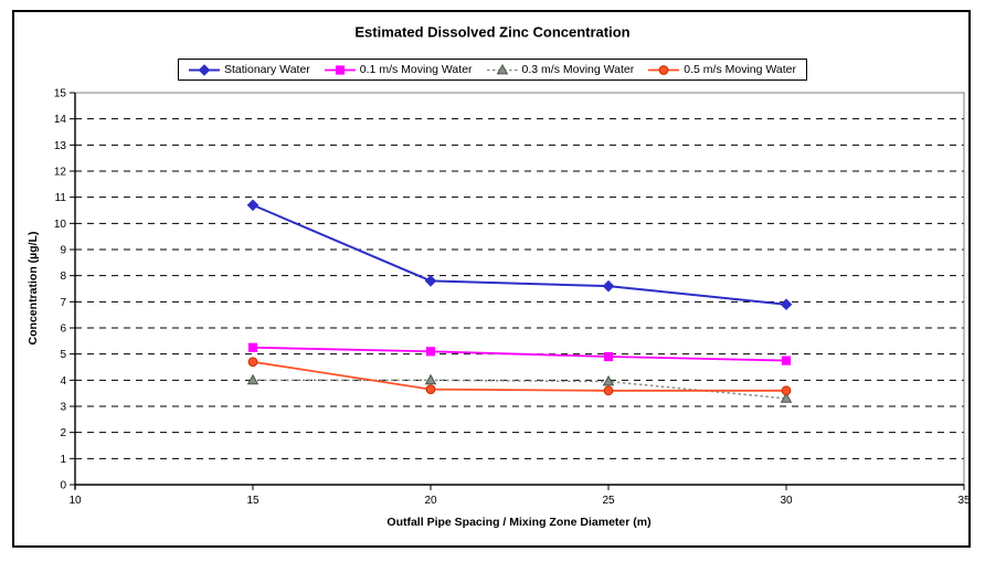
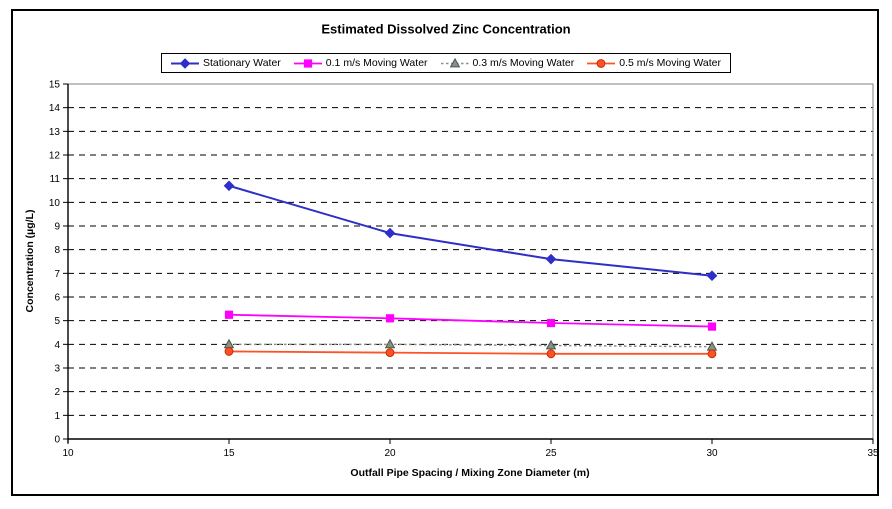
0.5 m/s Moving Water/15: 4.7 -> 3.7
Stationary Water/20: 7.8 -> 8.7
0.3 m/s Moving Water/30: 3.3 -> 3.9
